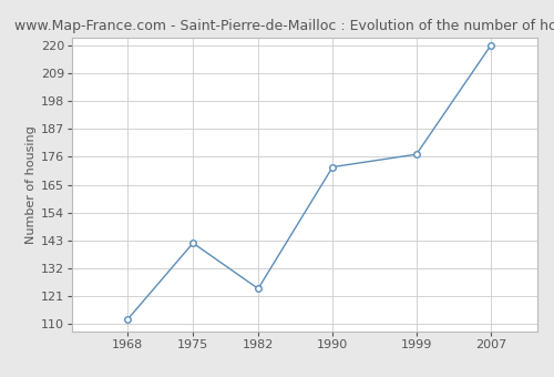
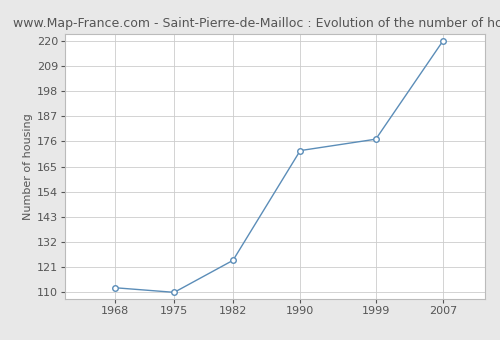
1975: 142 -> 110
